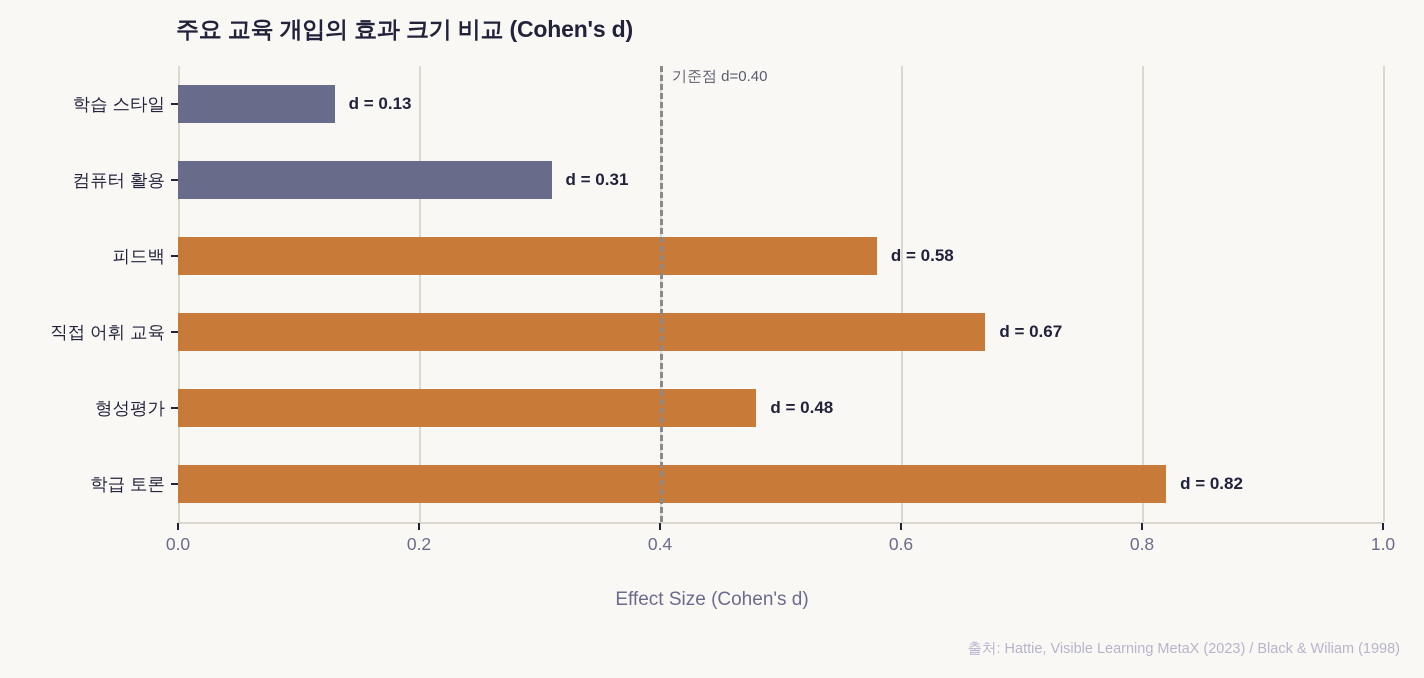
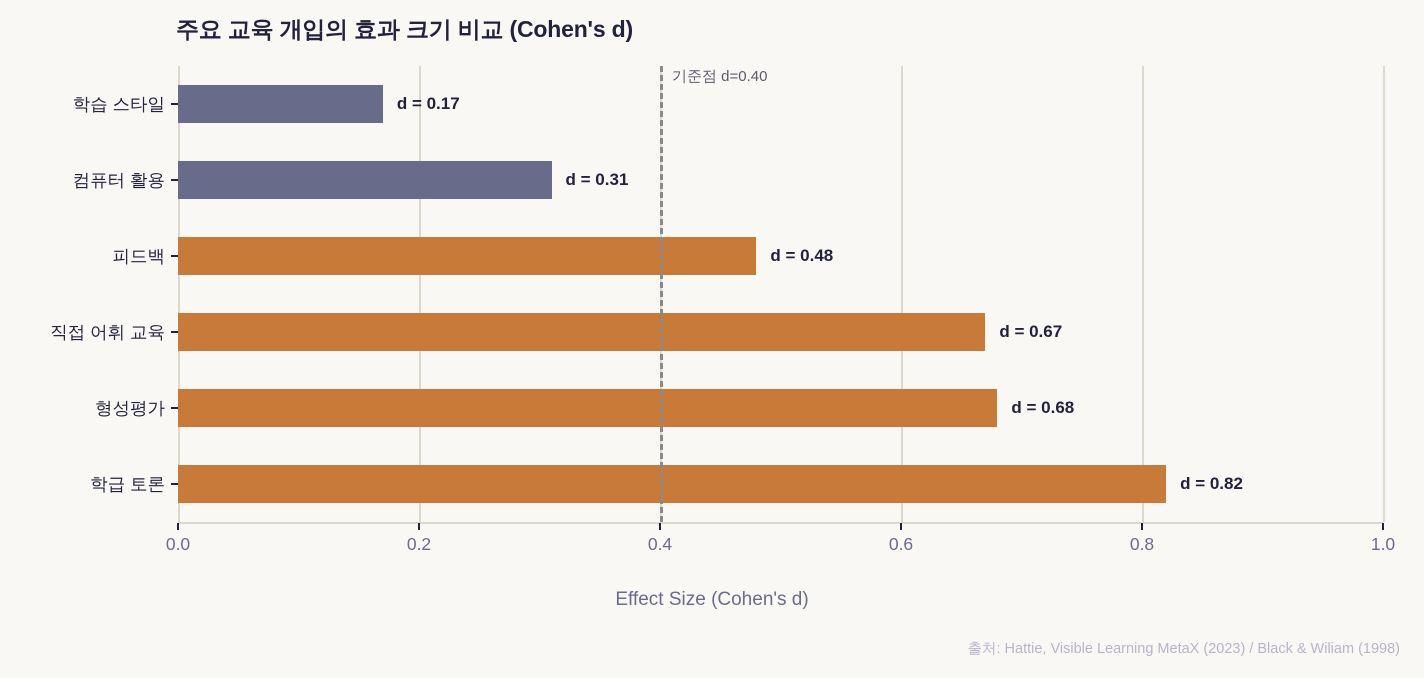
학습 스타일: 0.13 -> 0.17
피드백: 0.58 -> 0.48
형성평가: 0.48 -> 0.68
